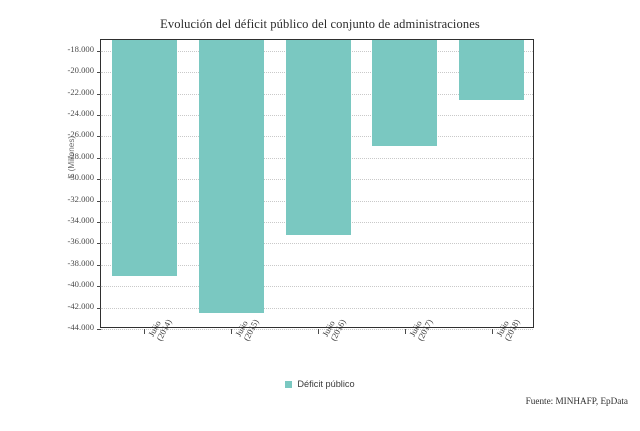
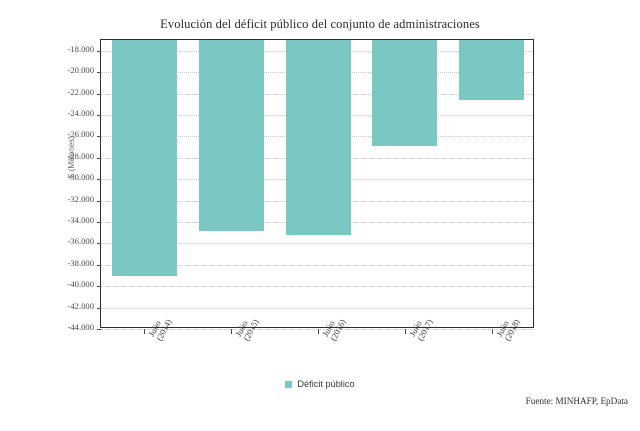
Julio (2015): -42500 -> -34900
